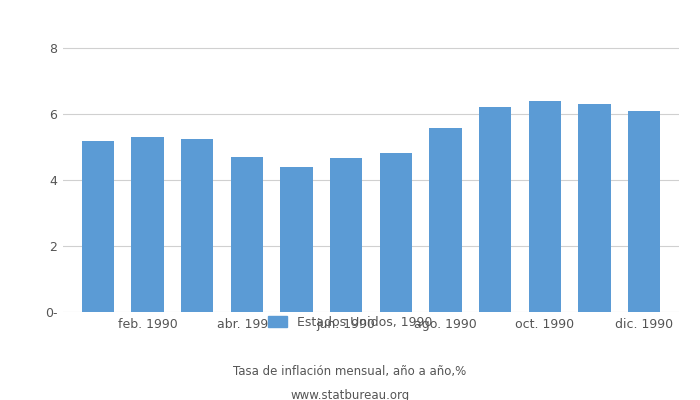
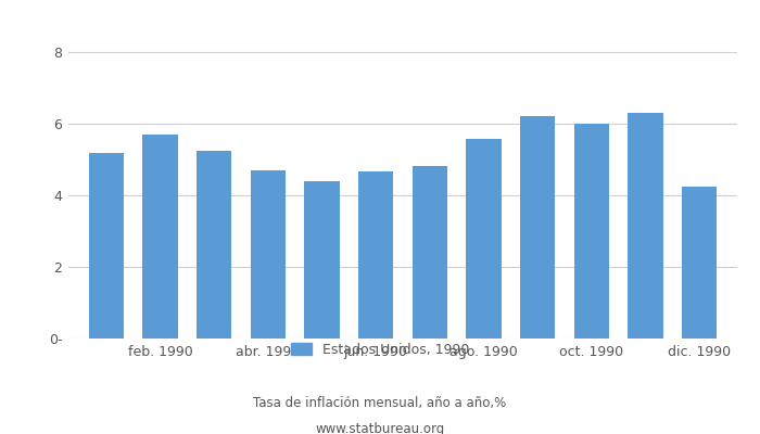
feb. 1990: 5.30 -> 5.70
oct. 1990: 6.40 -> 6.00
dic. 1990: 6.10 -> 4.25
